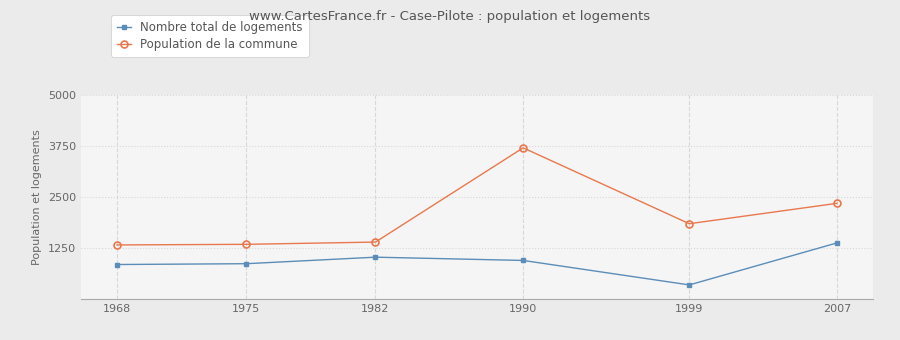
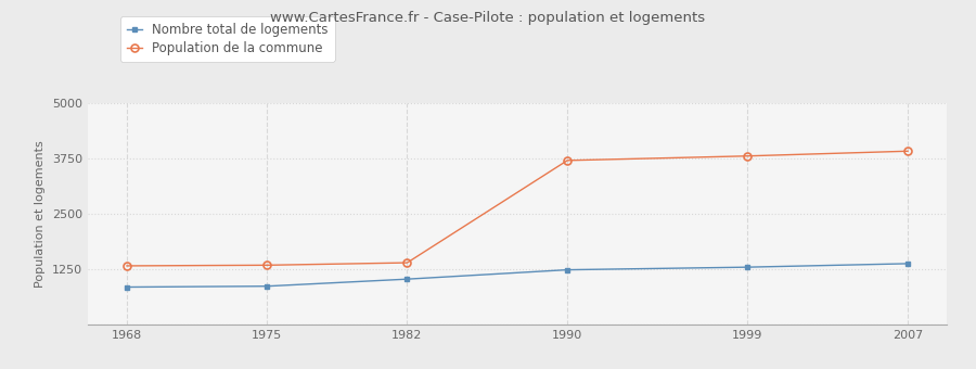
Nombre total de logements/1990: 950 -> 1240
Nombre total de logements/1999: 350 -> 1300
Population de la commune/1999: 1850 -> 3810
Population de la commune/2007: 2350 -> 3920
